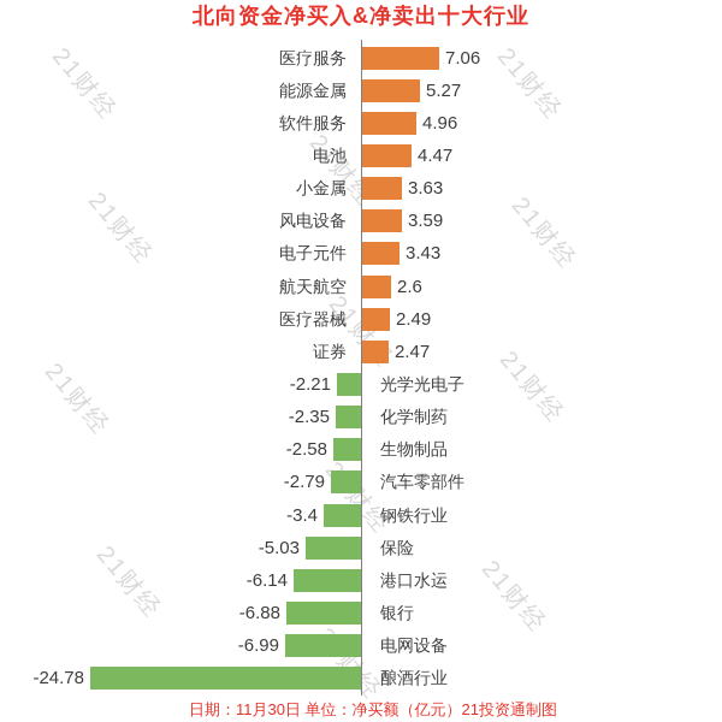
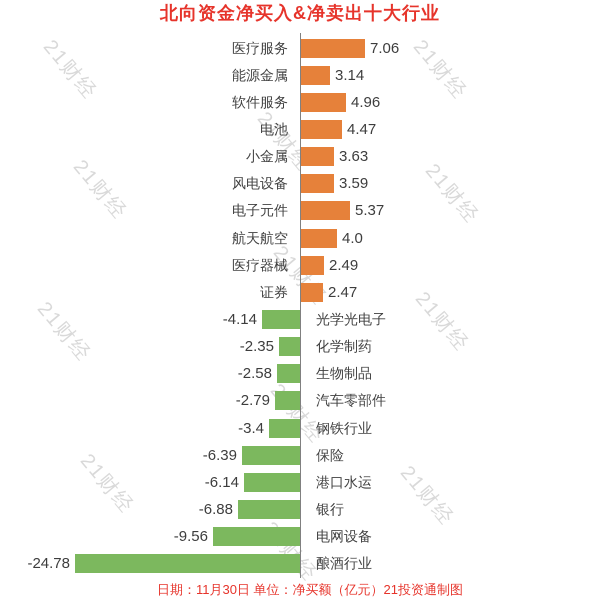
能源金属: 5.27 -> 3.14
电子元件: 3.43 -> 5.37
航天航空: 2.6 -> 4.0
光学光电子: -2.21 -> -4.14
保险: -5.03 -> -6.39
电网设备: -6.99 -> -9.56
